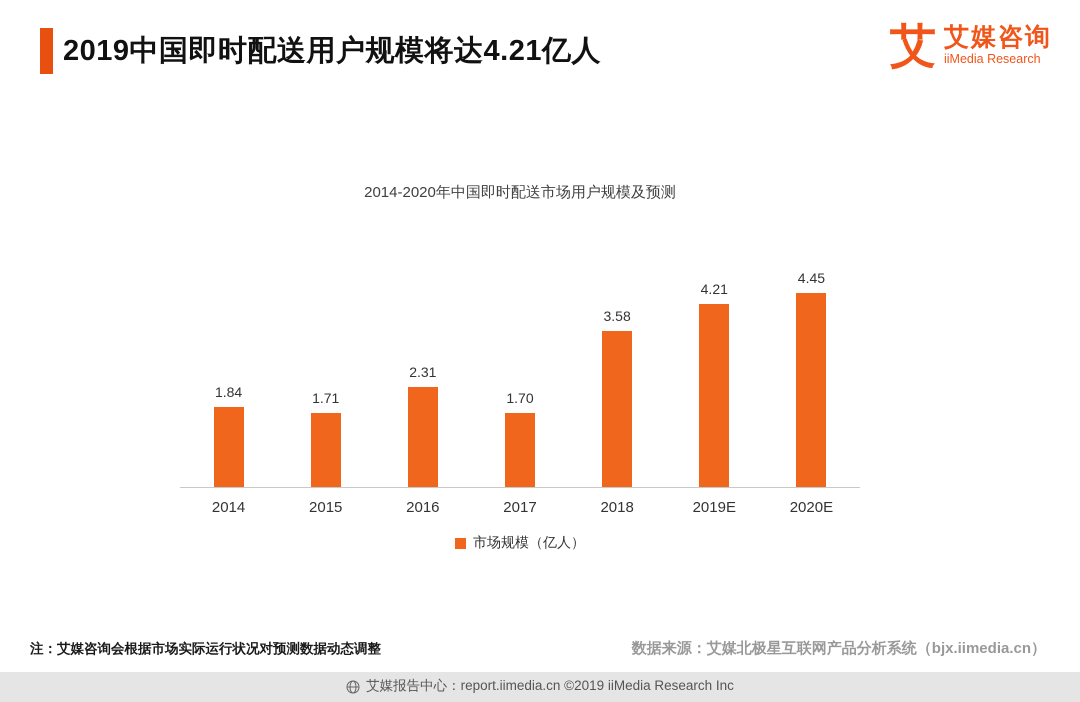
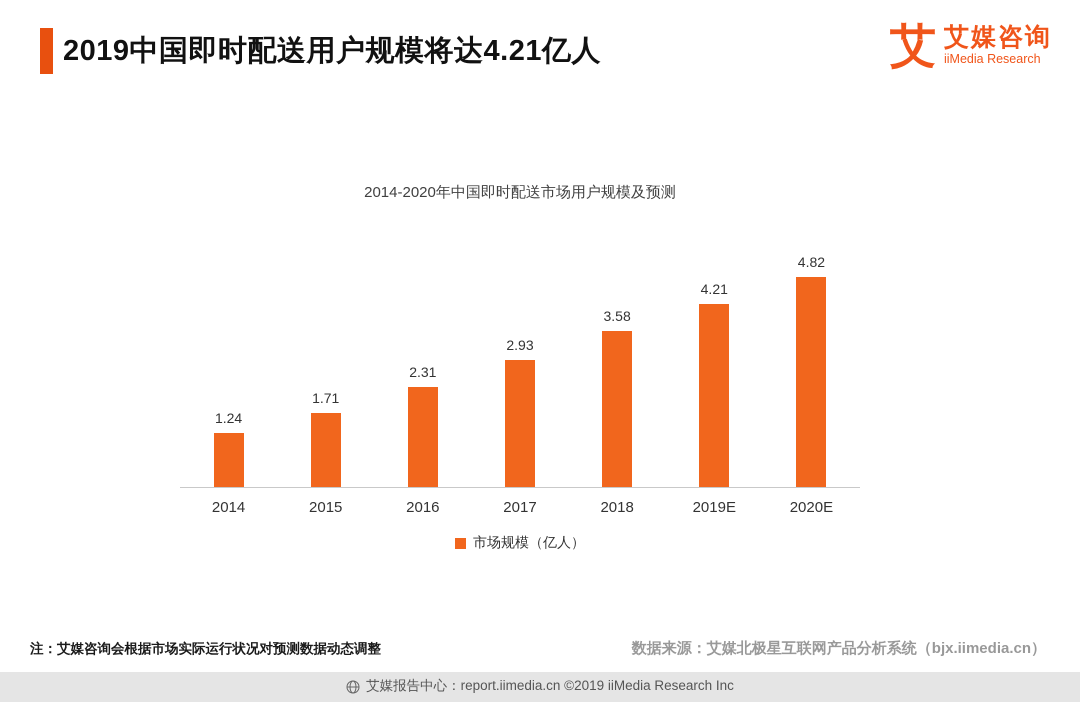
2014: 1.84 -> 1.24
2017: 1.70 -> 2.93
2020E: 4.45 -> 4.82
